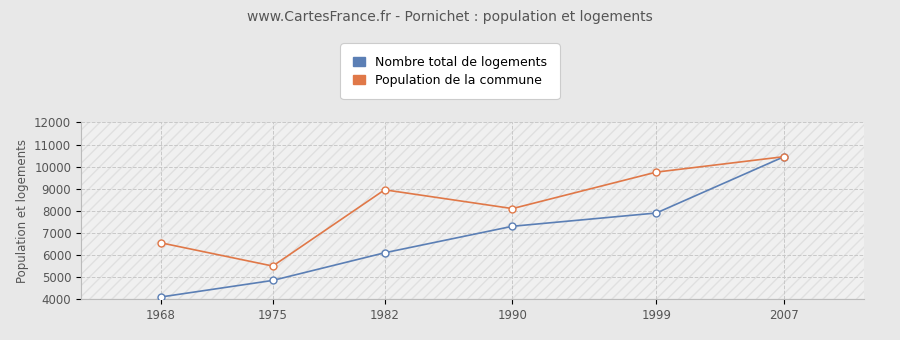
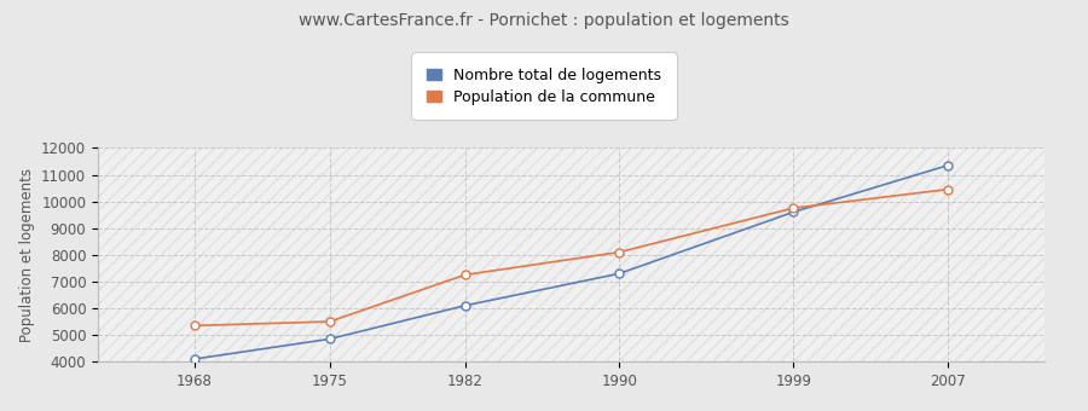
Population de la commune/1968: 6550 -> 5350
Population de la commune/1982: 8950 -> 7250
Nombre total de logements/1999: 7900 -> 9600
Nombre total de logements/2007: 10450 -> 11350
